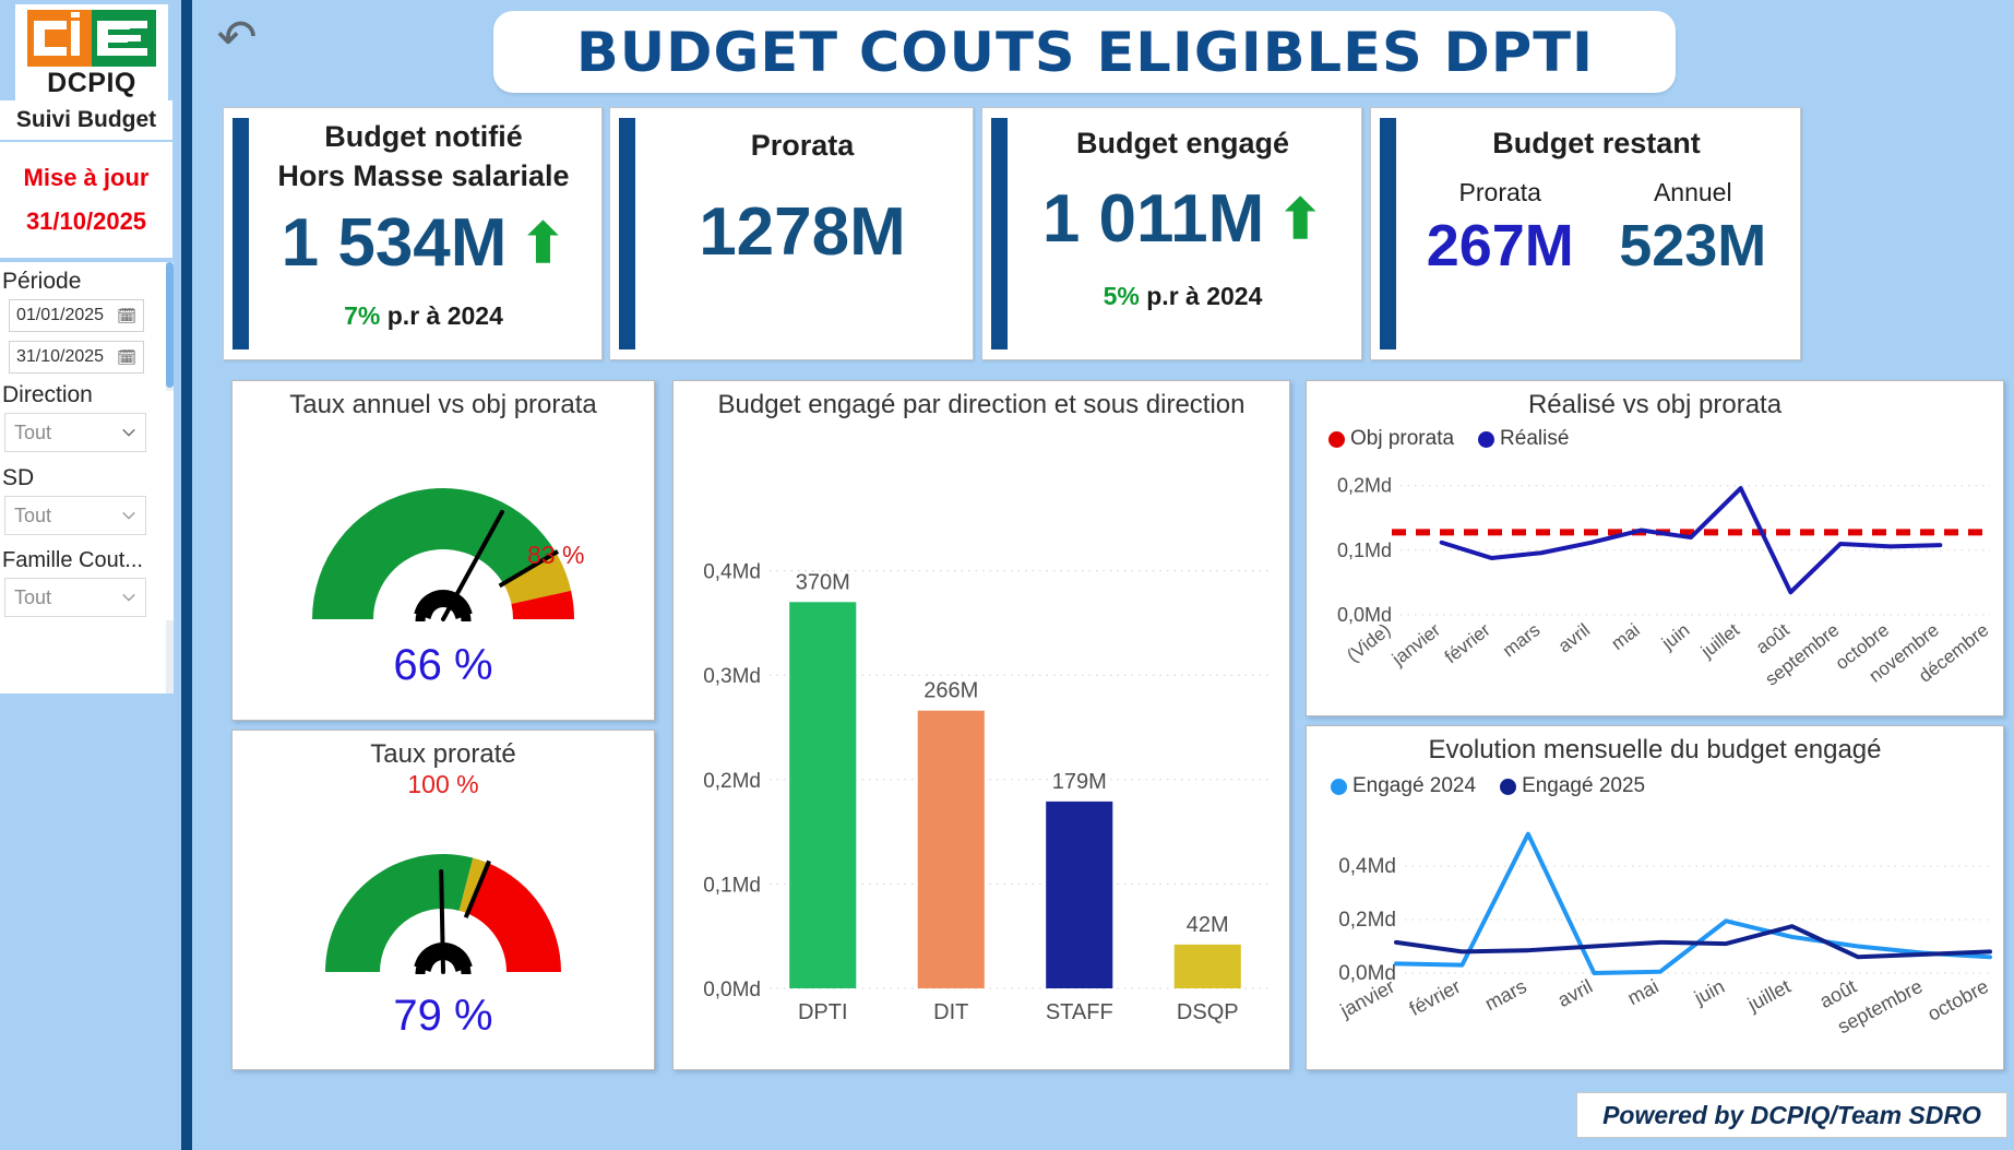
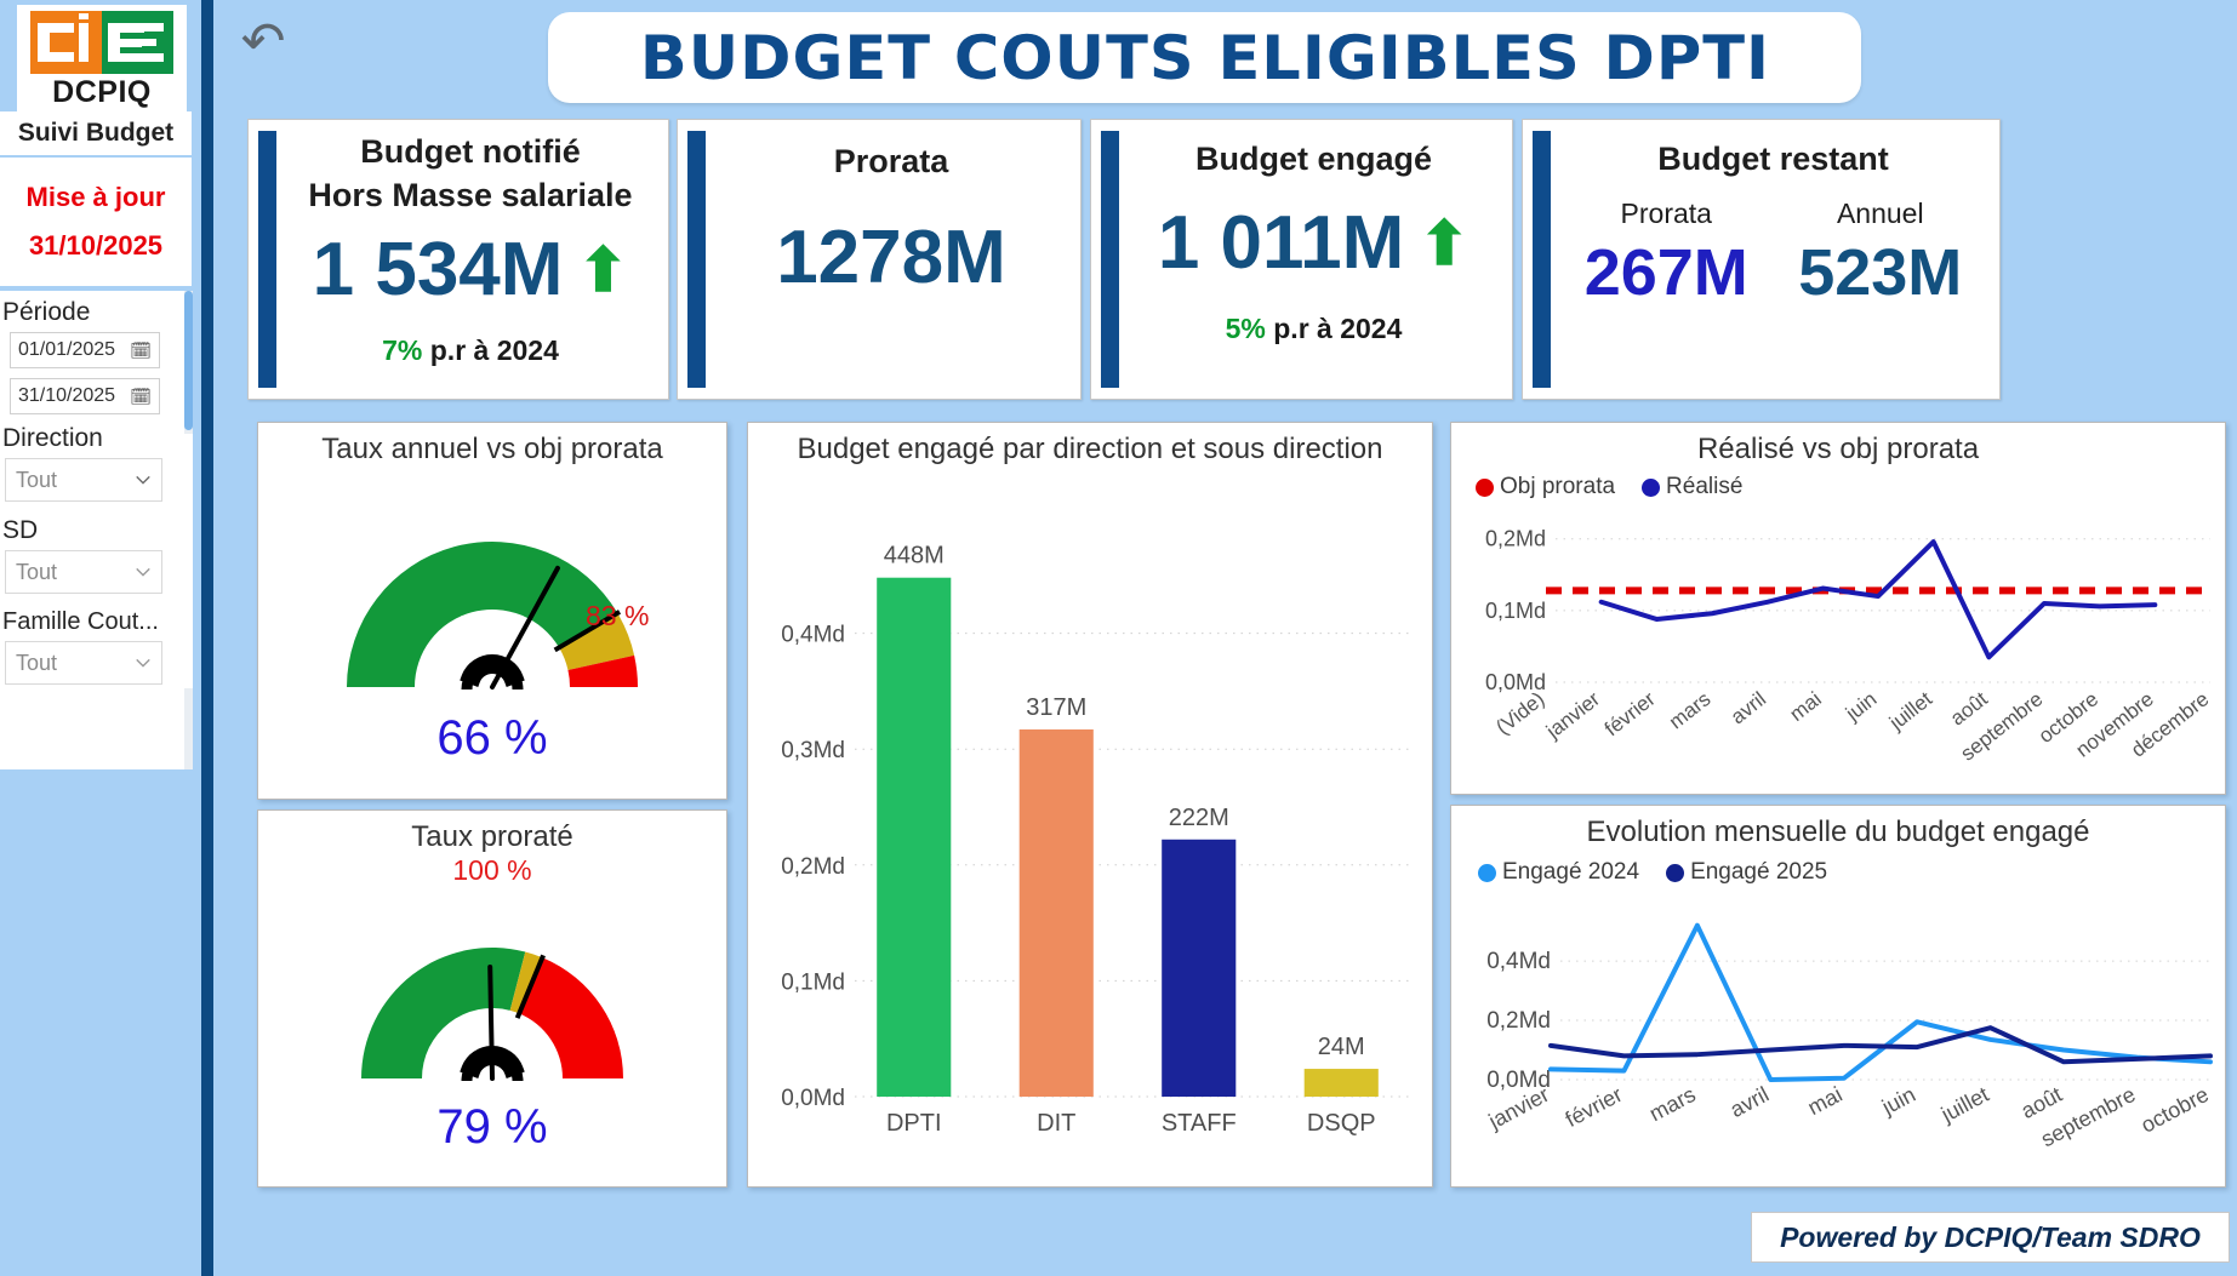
Budget engagé par direction et sous direction/DPTI: 370M -> 448M
Budget engagé par direction et sous direction/DIT: 266M -> 317M
Budget engagé par direction et sous direction/STAFF: 179M -> 222M
Budget engagé par direction et sous direction/DSQP: 42M -> 24M
